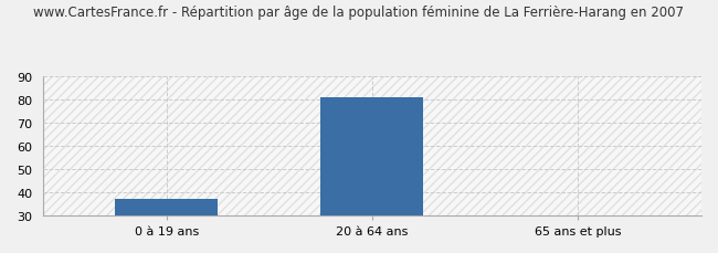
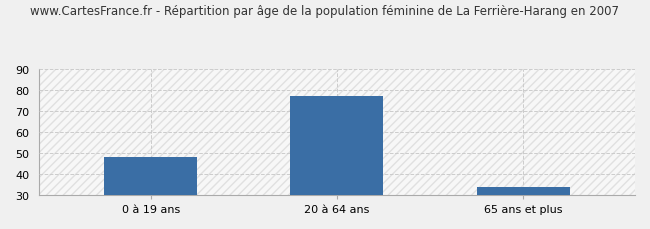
0 à 19 ans: 37 -> 48
20 à 64 ans: 81 -> 77
65 ans et plus: 30 -> 34
